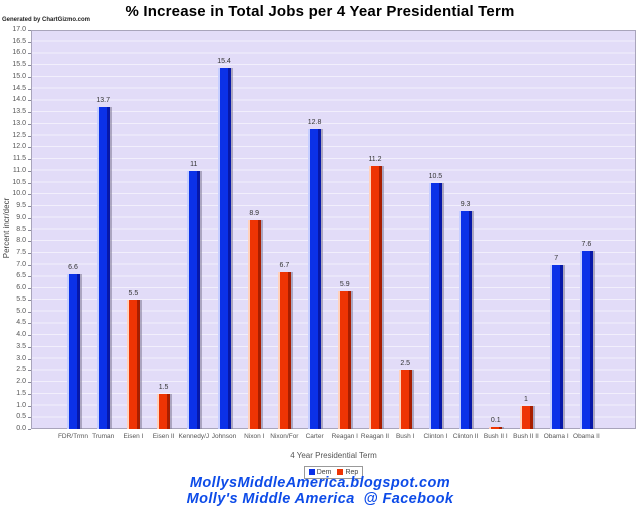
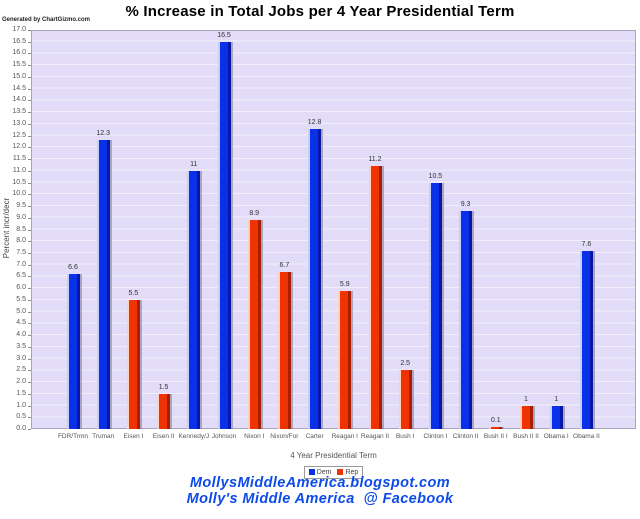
Truman: 13.7 -> 12.3
Johnson: 15.4 -> 16.5
Obama I: 7 -> 1
